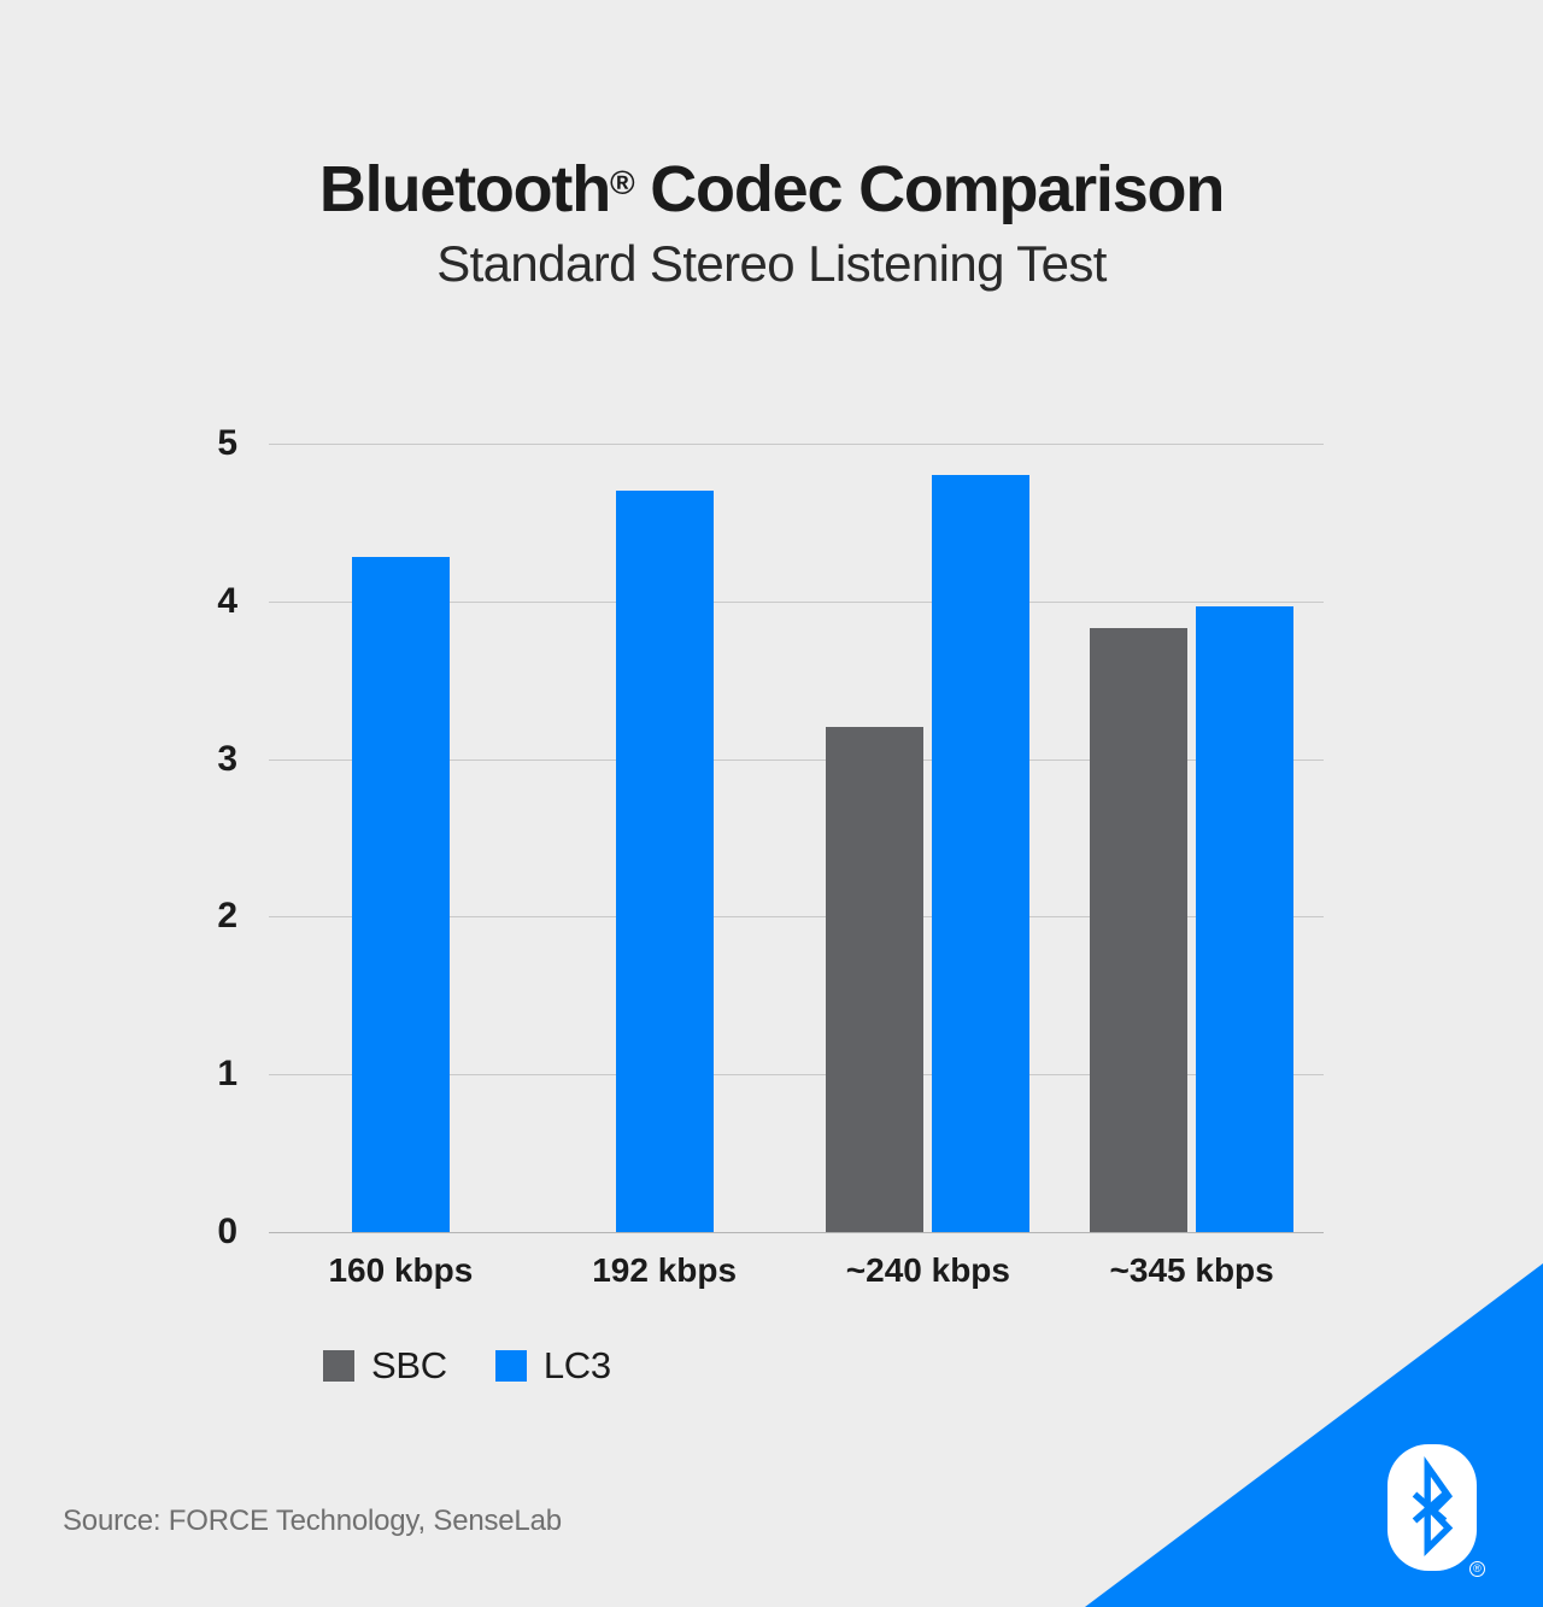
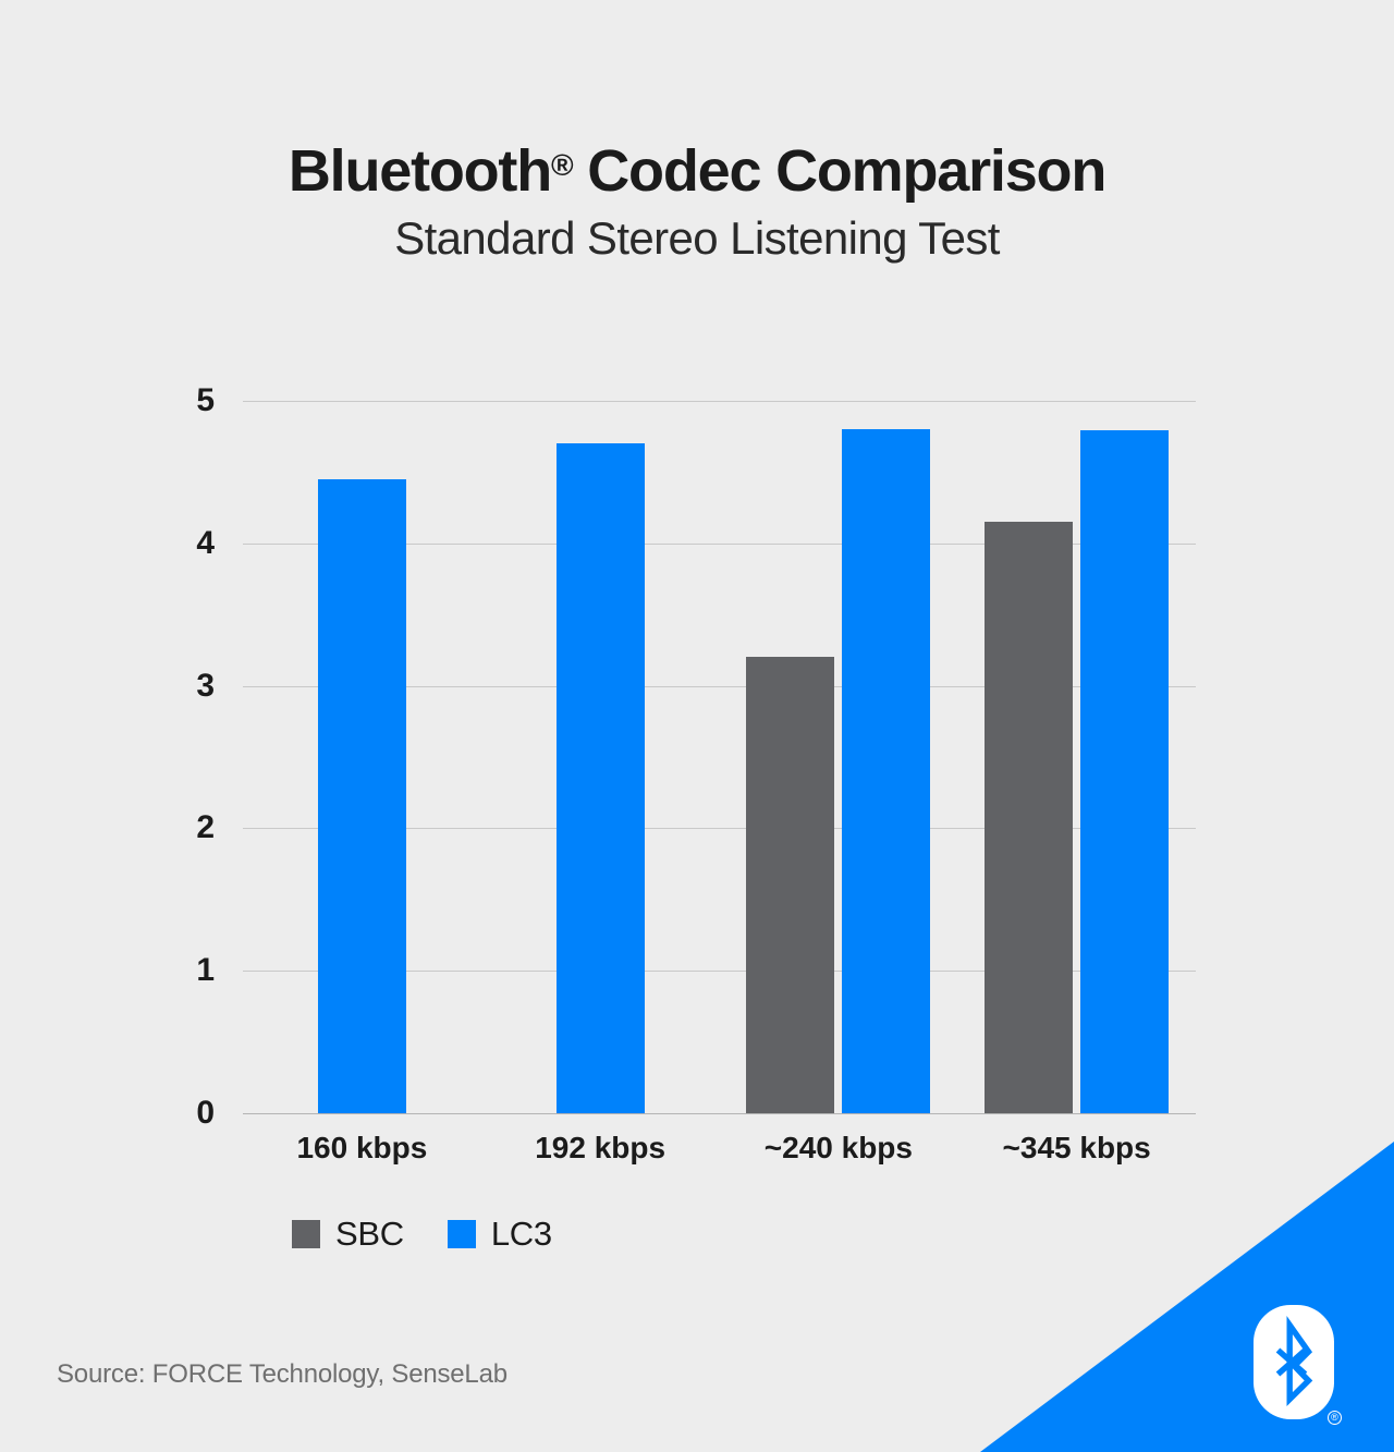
LC3/160 kbps: 4.28 -> 4.45
SBC/~345 kbps: 3.83 -> 4.15
LC3/~345 kbps: 3.97 -> 4.79
